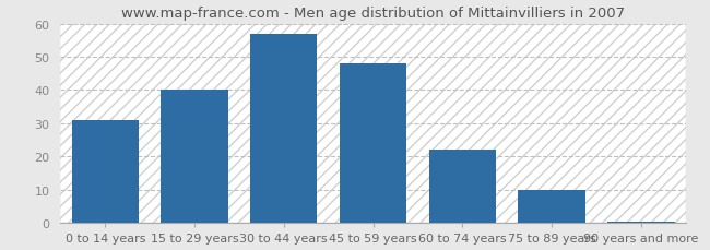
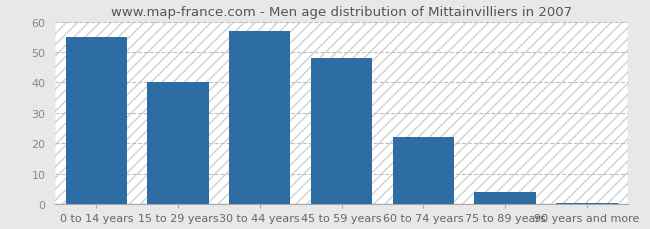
0 to 14 years: 31.0 -> 55.0
75 to 89 years: 10.0 -> 4.0
